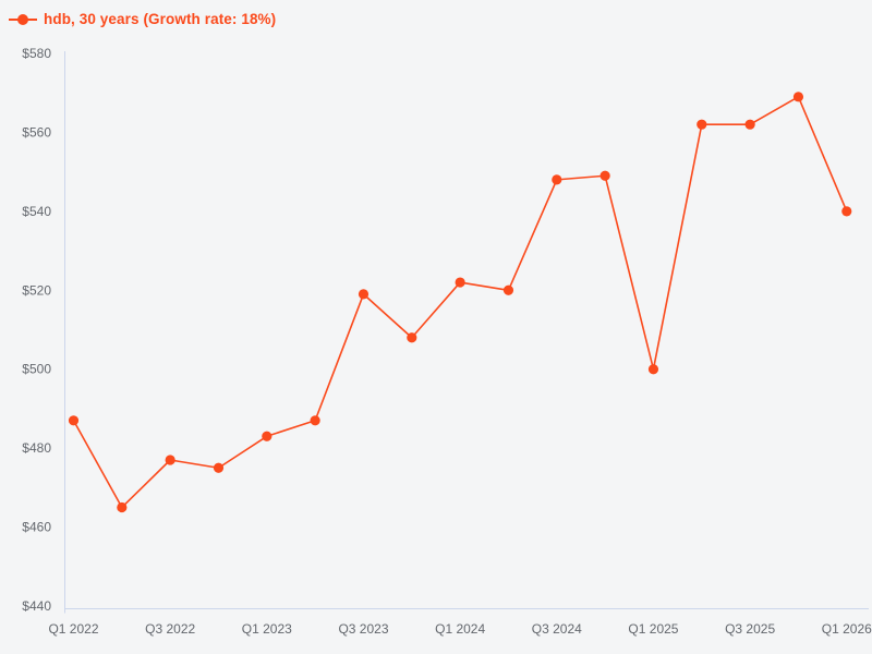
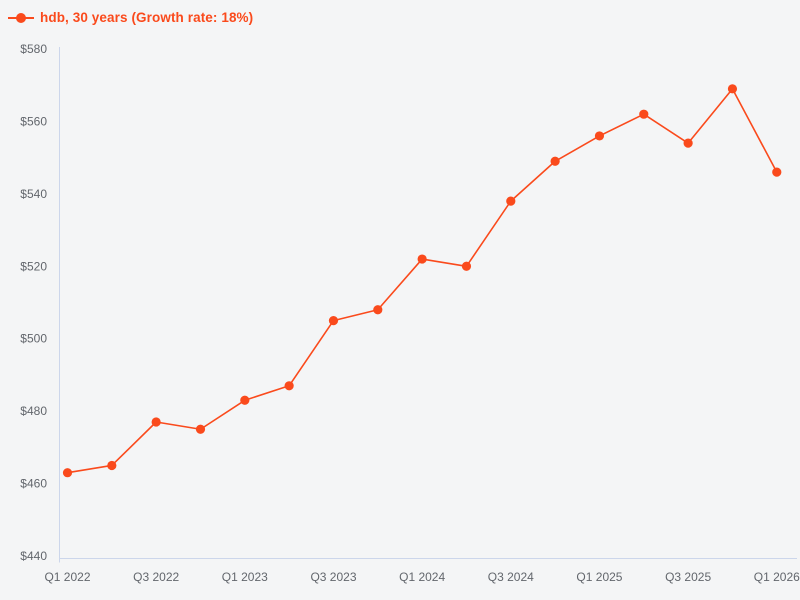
Q1 2022: $487 -> $463
Q3 2023: $519 -> $505
Q3 2024: $548 -> $538
Q1 2025: $500 -> $556
Q3 2025: $562 -> $554
Q1 2026: $540 -> $546
